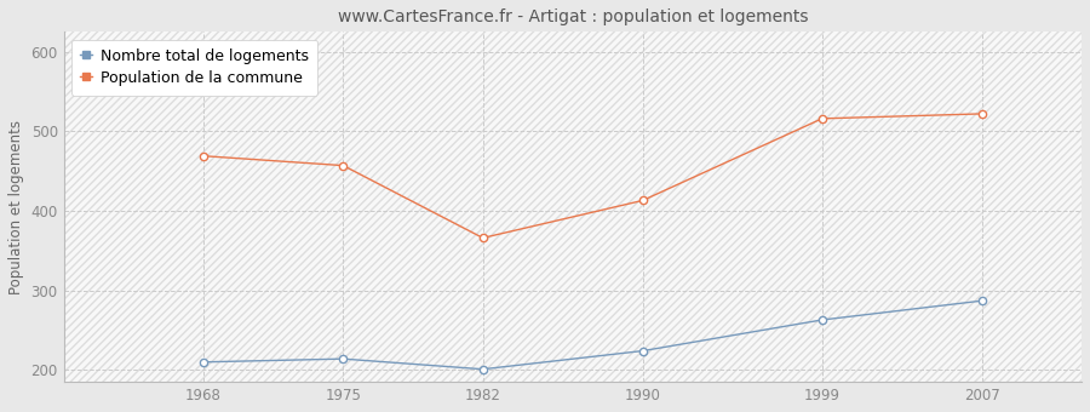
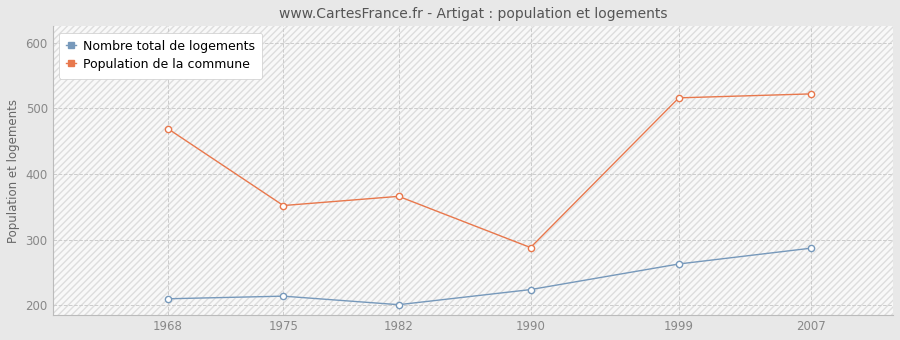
Population de la commune/1975: 457 -> 352
Population de la commune/1990: 413 -> 288
